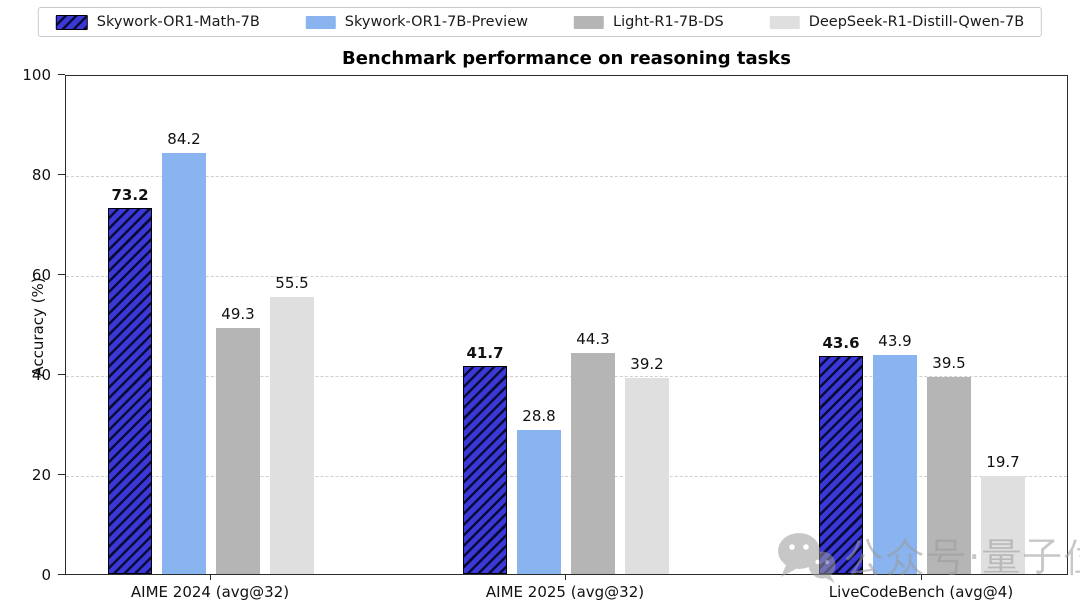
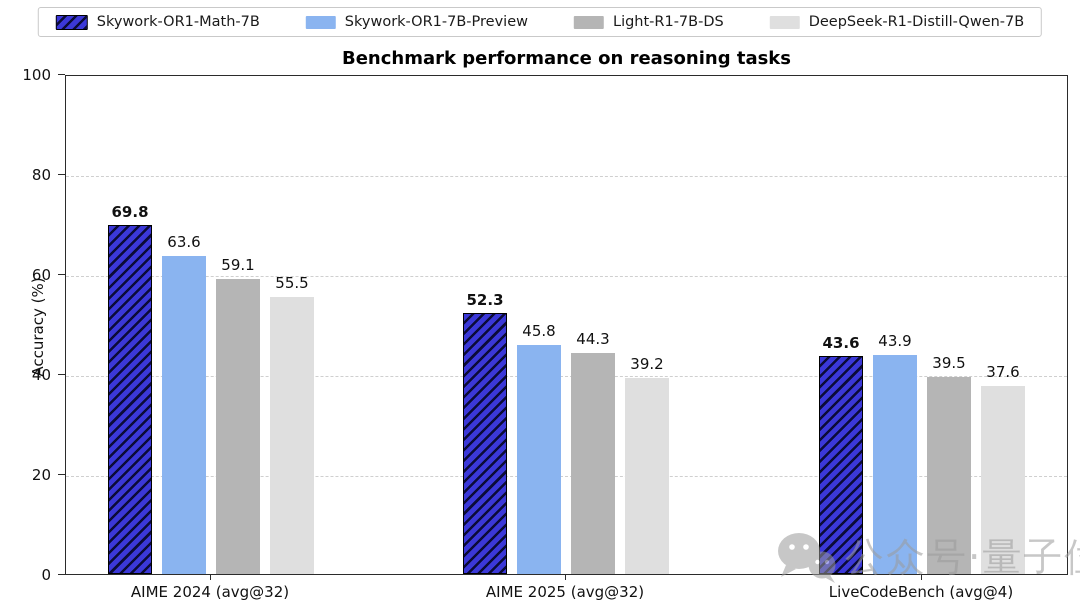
Skywork-OR1-Math-7B/AIME 2024 (avg@32): 73.2 -> 69.8
Skywork-OR1-7B-Preview/AIME 2024 (avg@32): 84.2 -> 63.6
Light-R1-7B-DS/AIME 2024 (avg@32): 49.3 -> 59.1
Skywork-OR1-Math-7B/AIME 2025 (avg@32): 41.7 -> 52.3
Skywork-OR1-7B-Preview/AIME 2025 (avg@32): 28.8 -> 45.8
DeepSeek-R1-Distill-Qwen-7B/LiveCodeBench (avg@4): 19.7 -> 37.6
